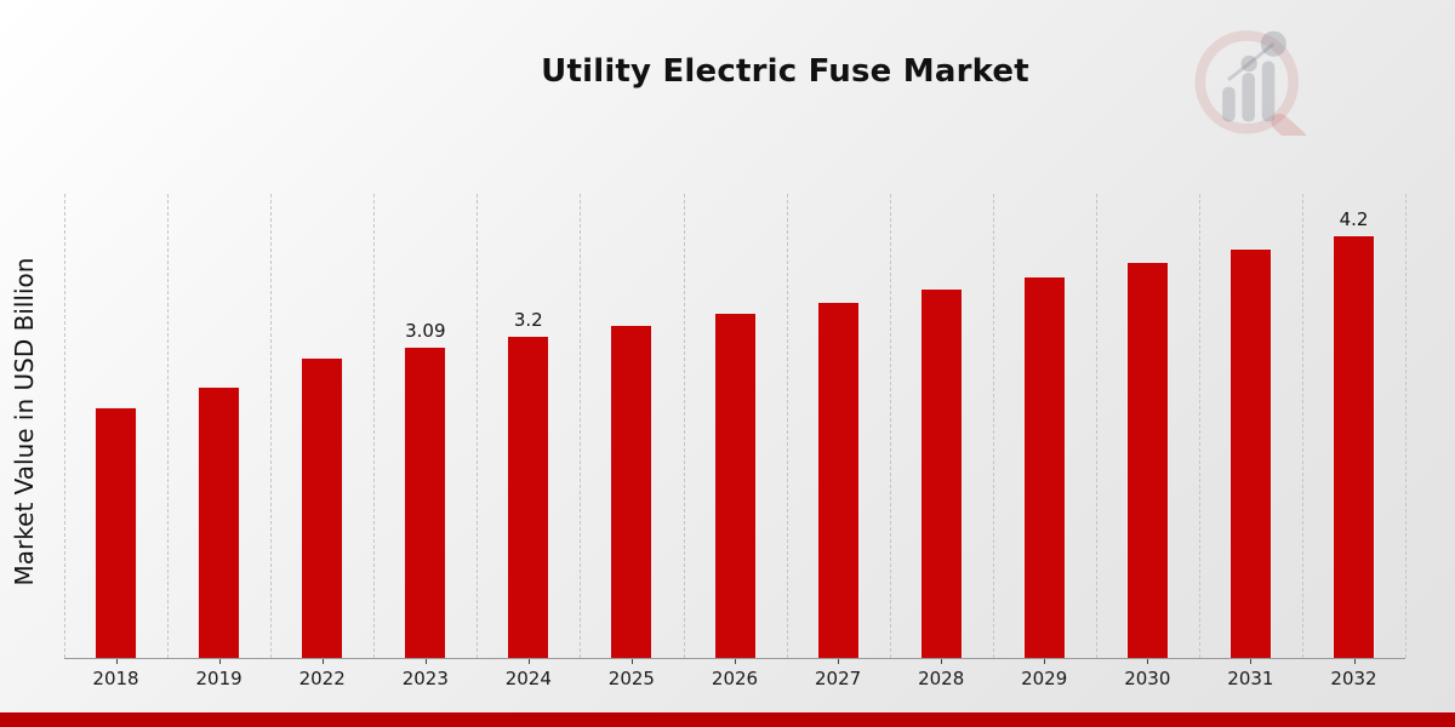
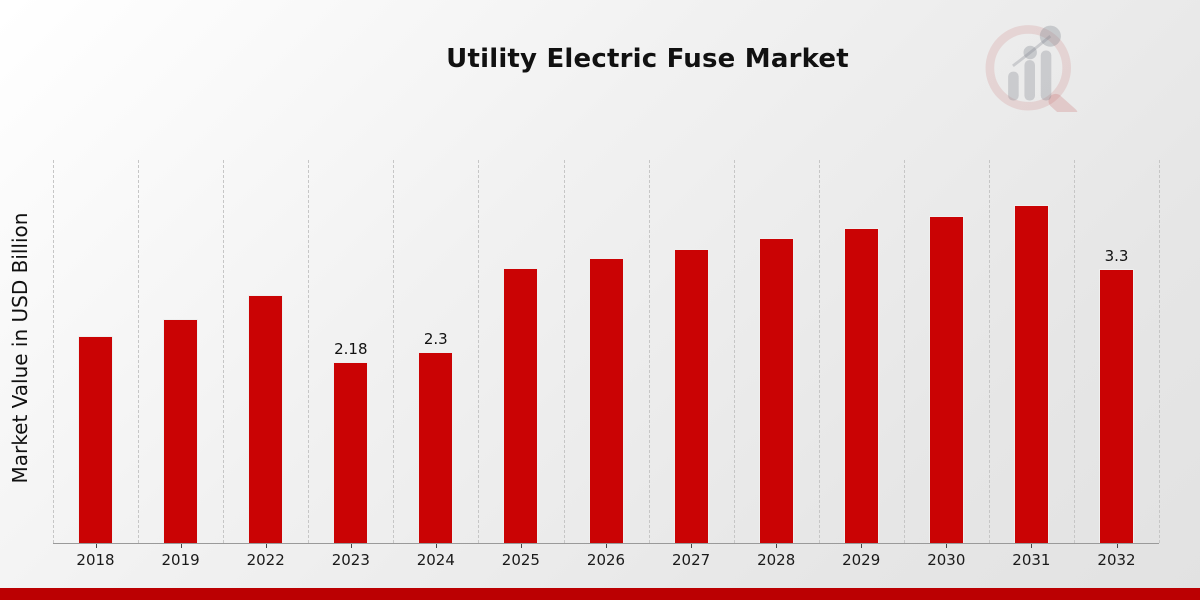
2023: 3.09 -> 2.18
2024: 3.2 -> 2.3
2032: 4.2 -> 3.3
